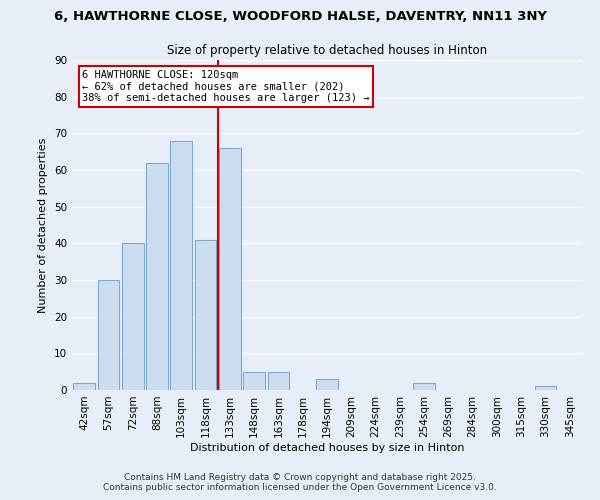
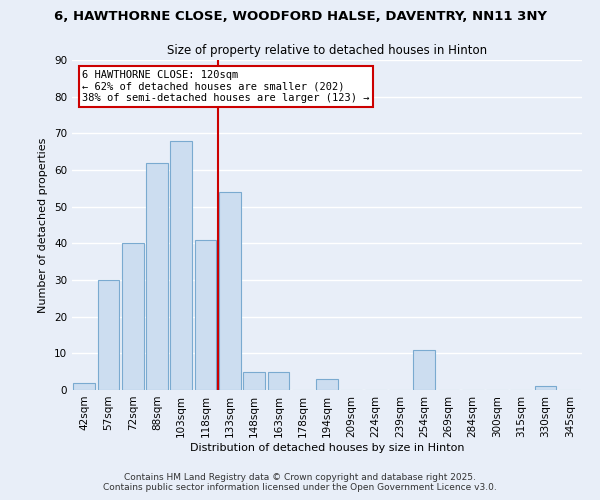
133sqm: 66 -> 54
254sqm: 2 -> 11
